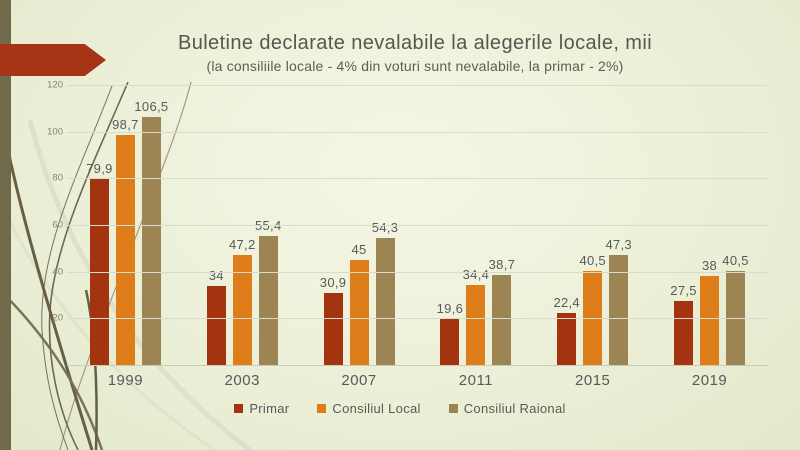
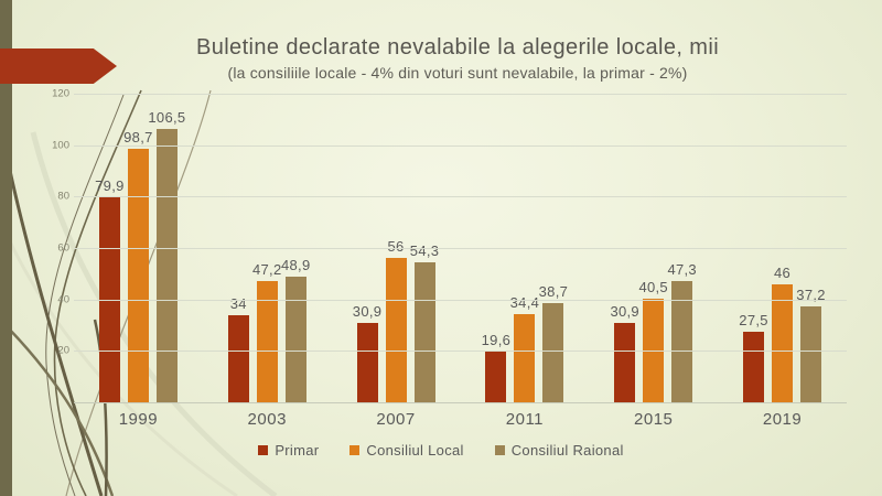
Consiliul Raional/2003: 55,4 -> 48,9
Consiliul Local/2007: 45 -> 56
Primar/2015: 22,4 -> 30,9
Consiliul Local/2019: 38 -> 46
Consiliul Raional/2019: 40,5 -> 37,2
